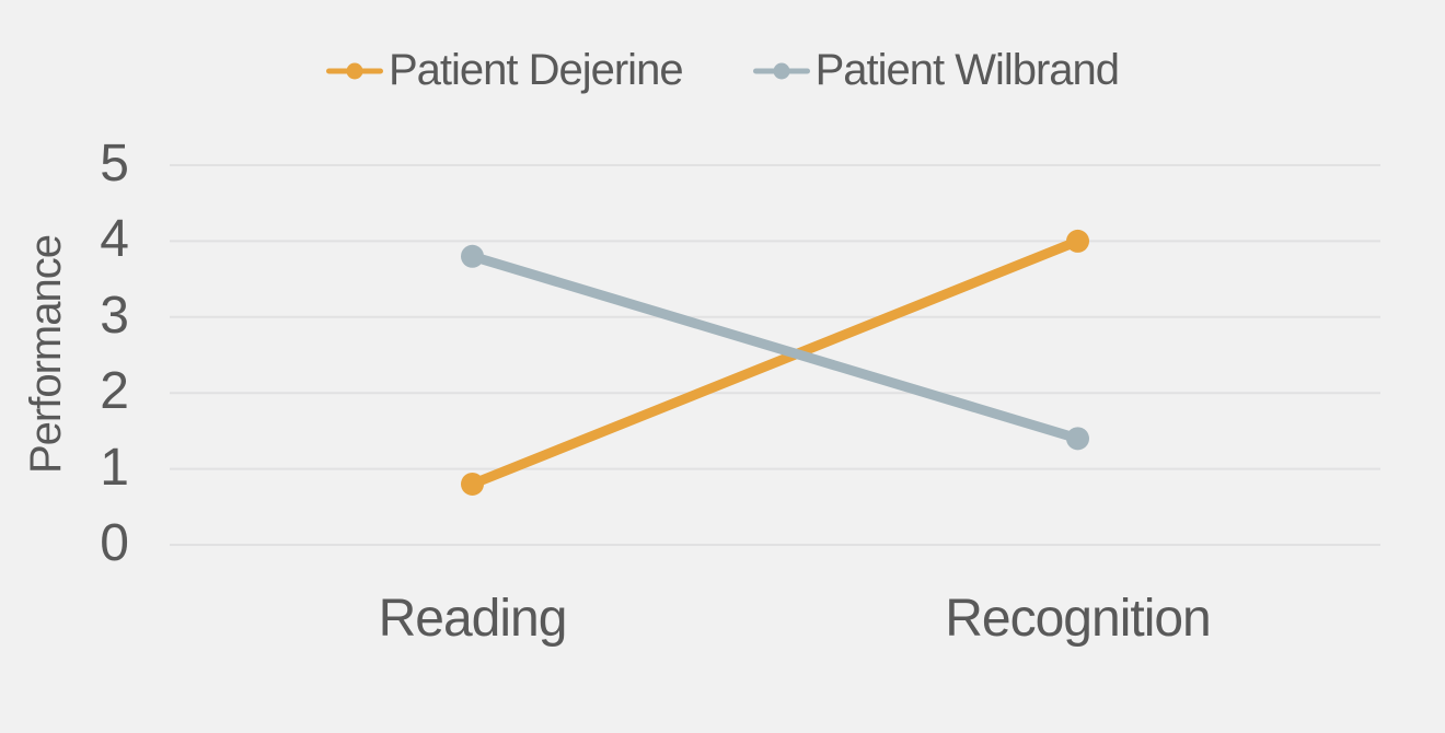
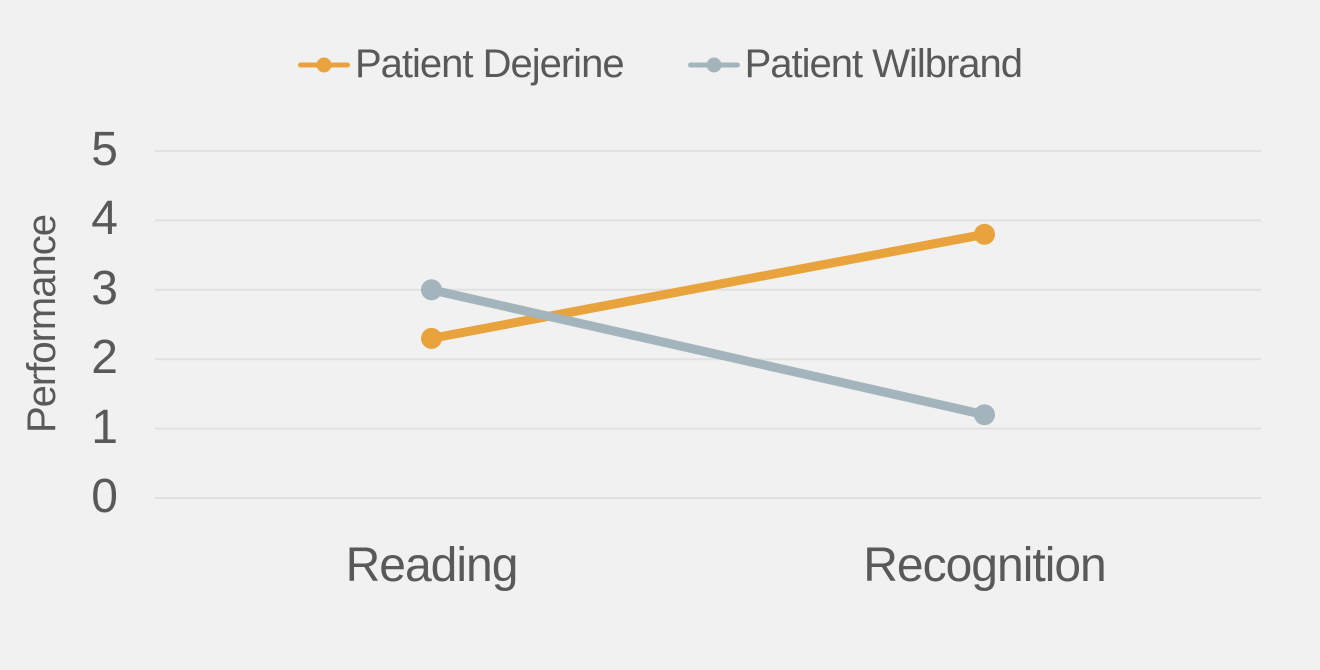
Patient Dejerine/Reading: 0.8 -> 2.3
Patient Wilbrand/Reading: 3.8 -> 3.0
Patient Dejerine/Recognition: 4.0 -> 3.8
Patient Wilbrand/Recognition: 1.4 -> 1.2
